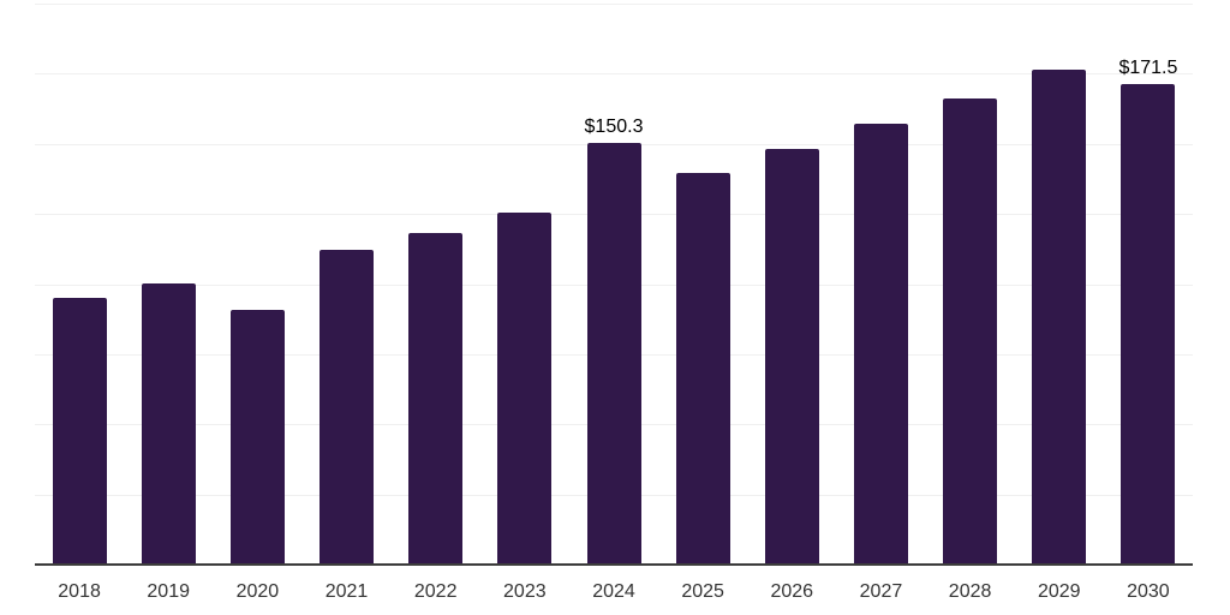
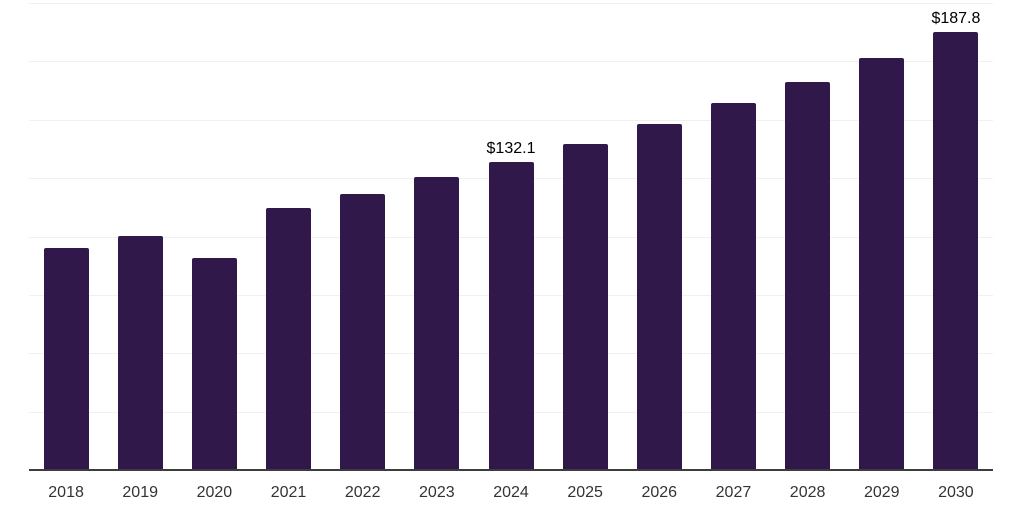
2024: $150.3 -> $132.1
2030: $171.5 -> $187.8
